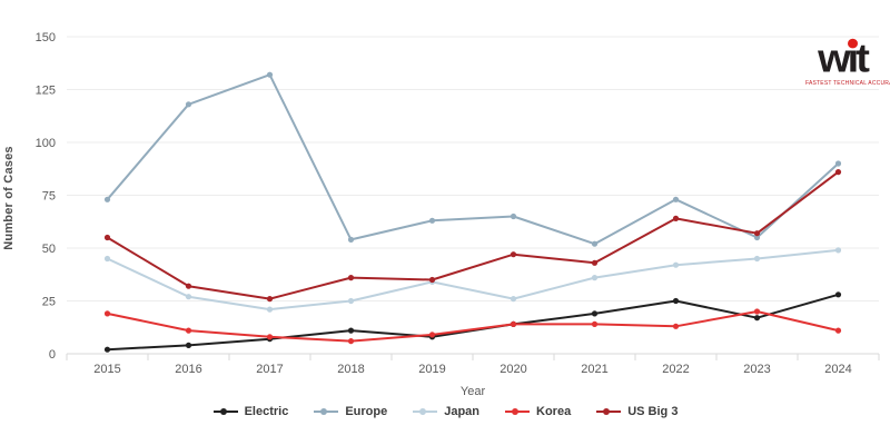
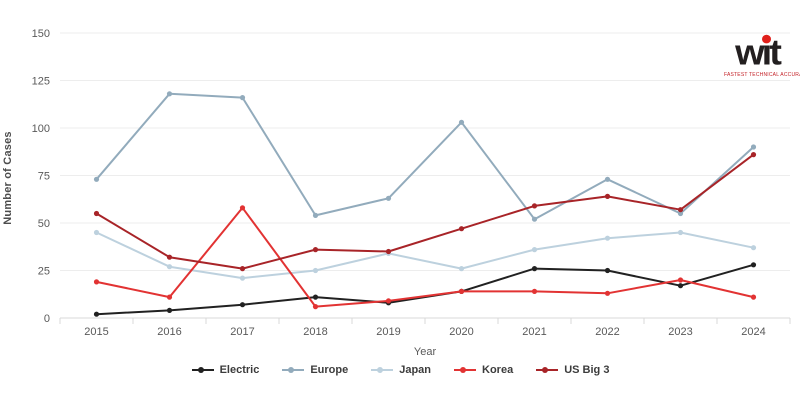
Europe/2017: 132 -> 116
Korea/2017: 8 -> 58
Europe/2020: 65 -> 103
Electric/2021: 19 -> 26
US Big 3/2021: 43 -> 59
Japan/2024: 49 -> 37
